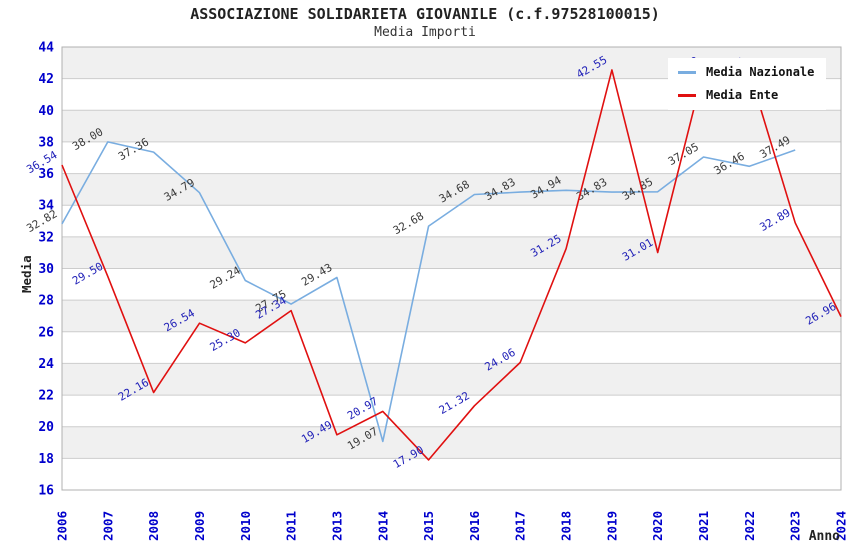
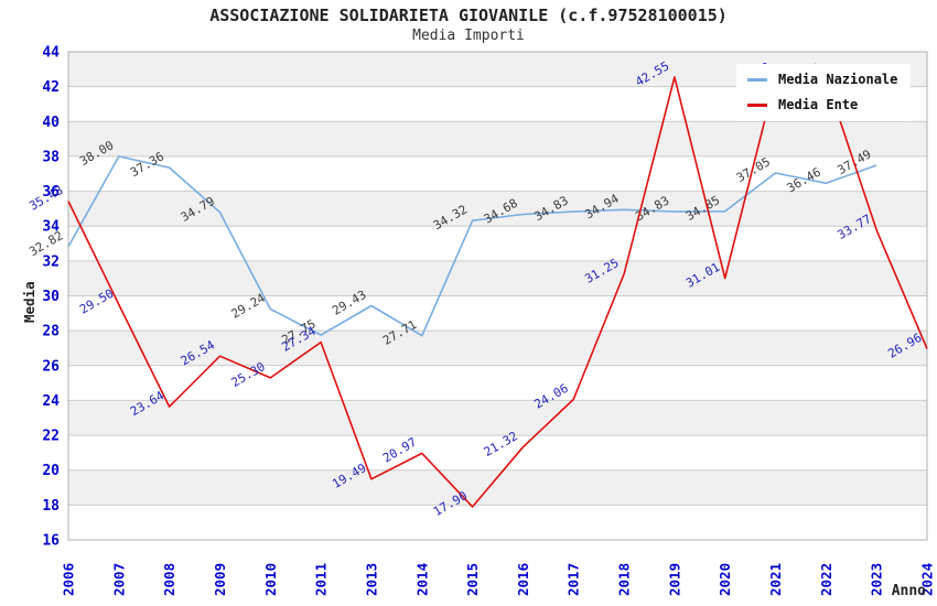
Media Ente/2006: 36.54 -> 35.43
Media Ente/2008: 22.16 -> 23.64
Media Nazionale/2014: 19.07 -> 27.71
Media Nazionale/2015: 32.68 -> 34.32
Media Ente/2023: 32.89 -> 33.77
